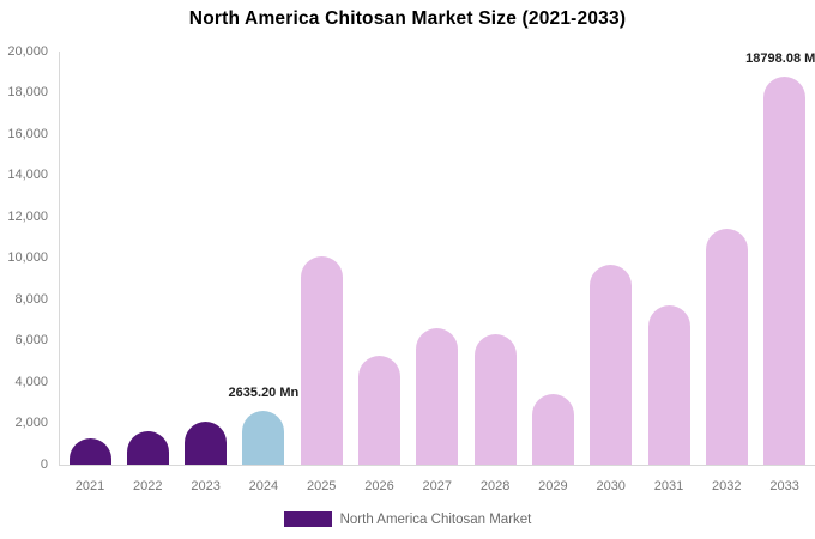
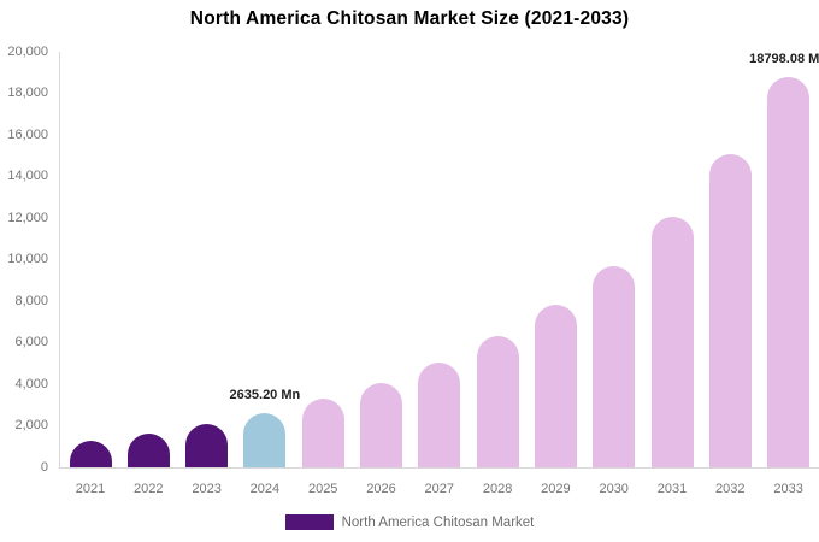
2025: 10100 -> 3300
2026: 5300 -> 4100
2027: 6600 -> 5100
2029: 3400 -> 7800
2031: 7700 -> 12100
2032: 11400 -> 15100
